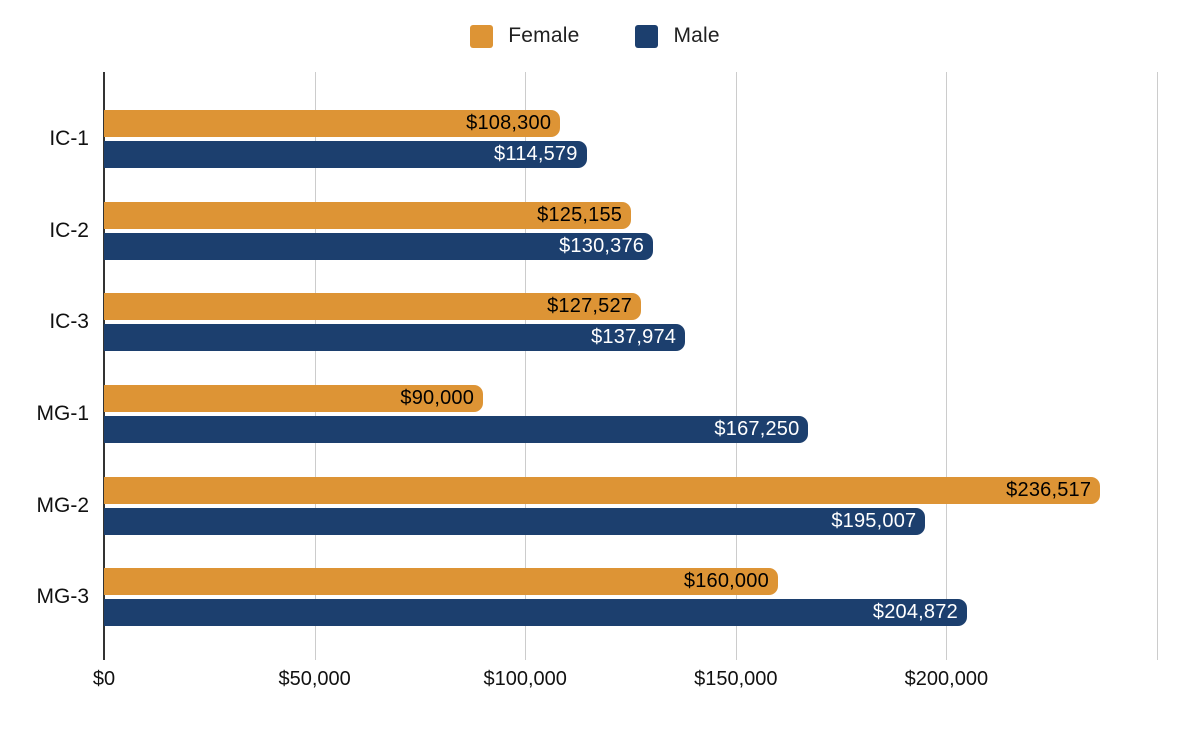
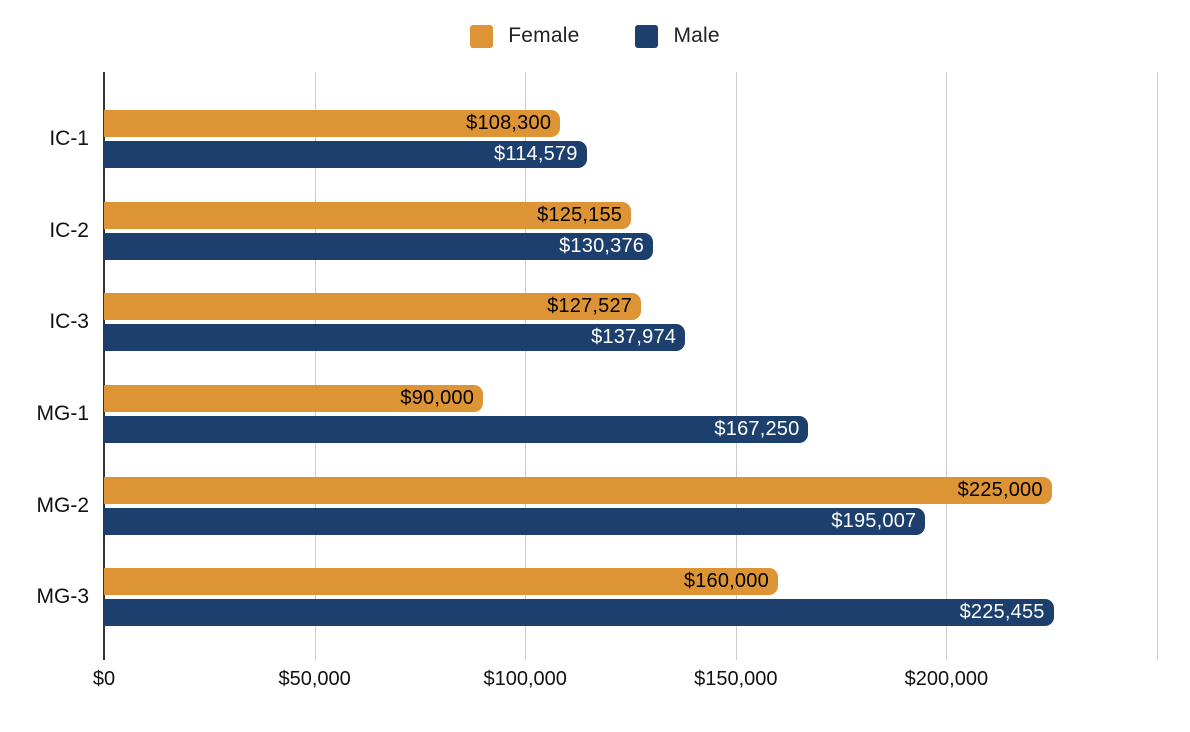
Female/MG-2: $236,517 -> $225,000
Male/MG-3: $204,872 -> $225,455
